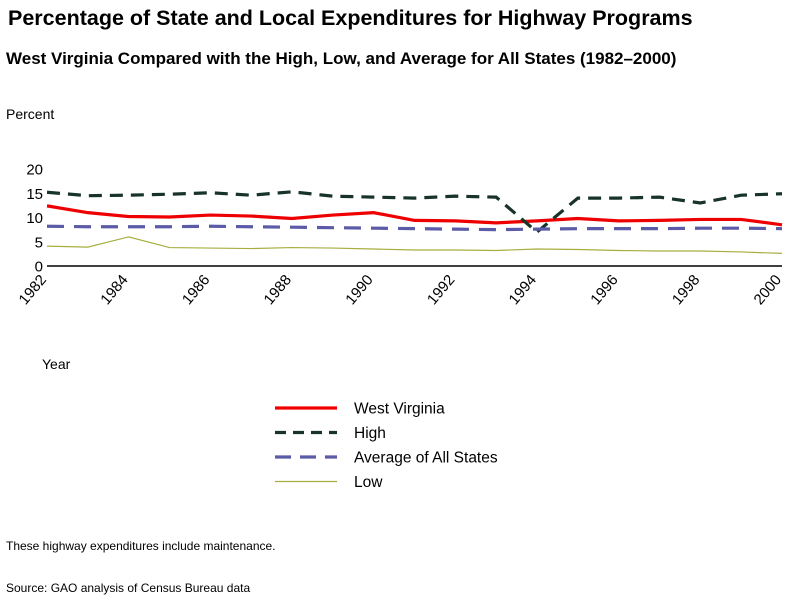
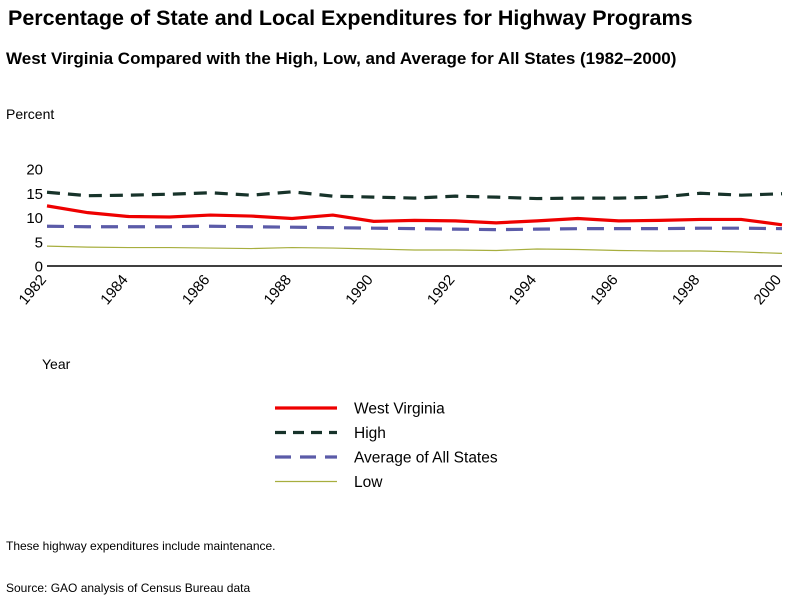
Low/1984: 6 -> 4
West Virginia/1990: 11 -> 9
High/1994: 7 -> 14
High/1998: 13 -> 15
